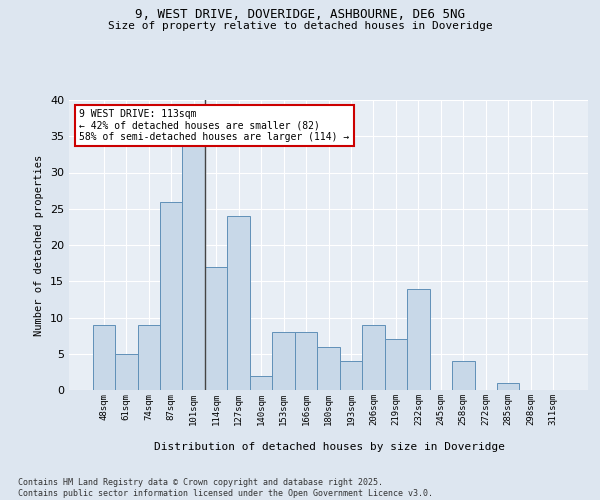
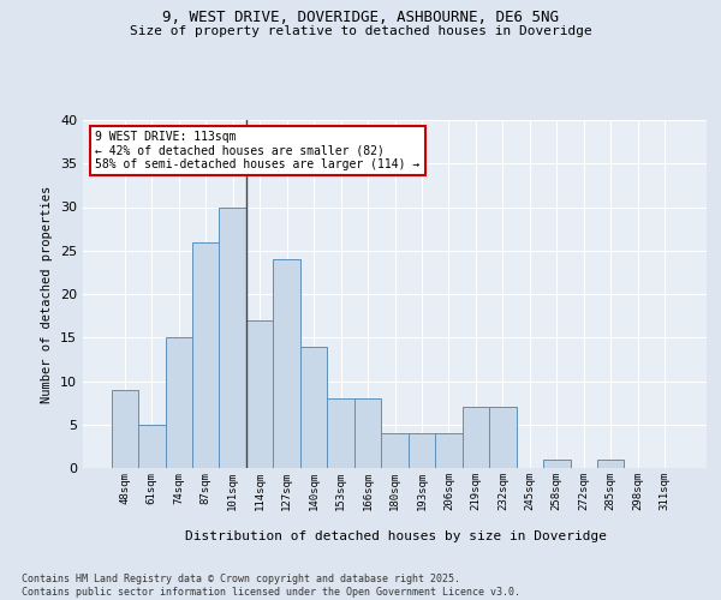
74sqm: 9 -> 15
101sqm: 34 -> 30
140sqm: 2 -> 14
180sqm: 6 -> 4
206sqm: 9 -> 4
232sqm: 14 -> 7
258sqm: 4 -> 1
